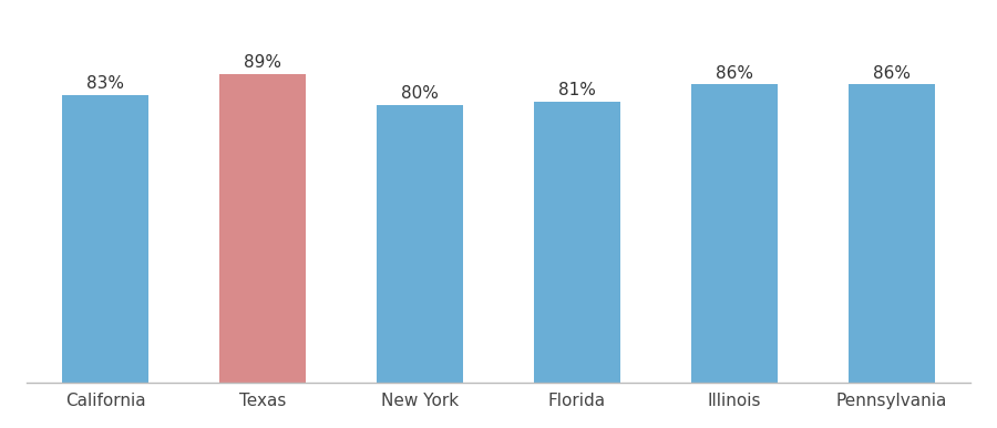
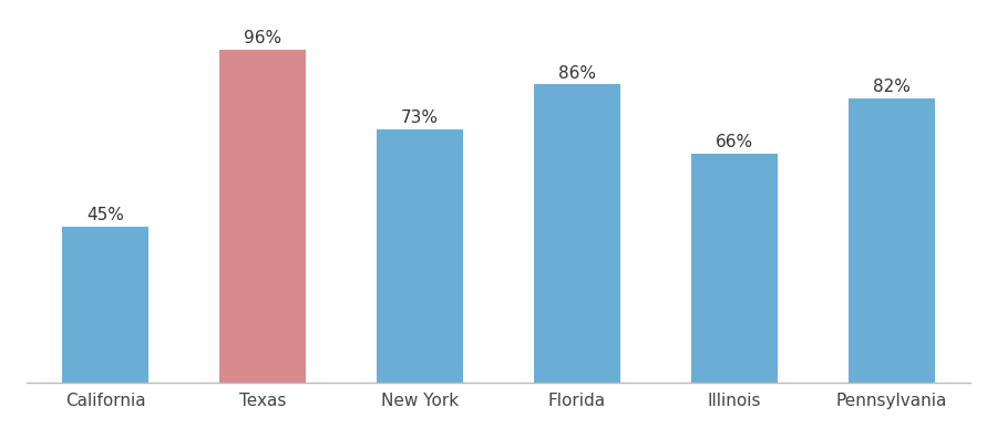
California: 83% -> 45%
Texas: 89% -> 96%
New York: 80% -> 73%
Florida: 81% -> 86%
Illinois: 86% -> 66%
Pennsylvania: 86% -> 82%
